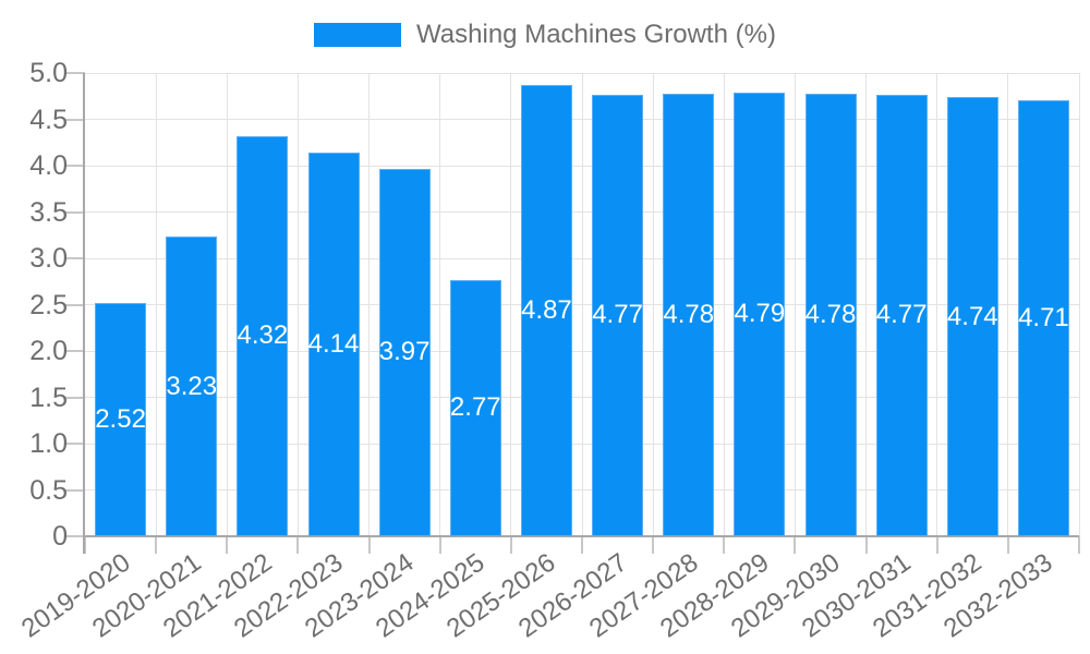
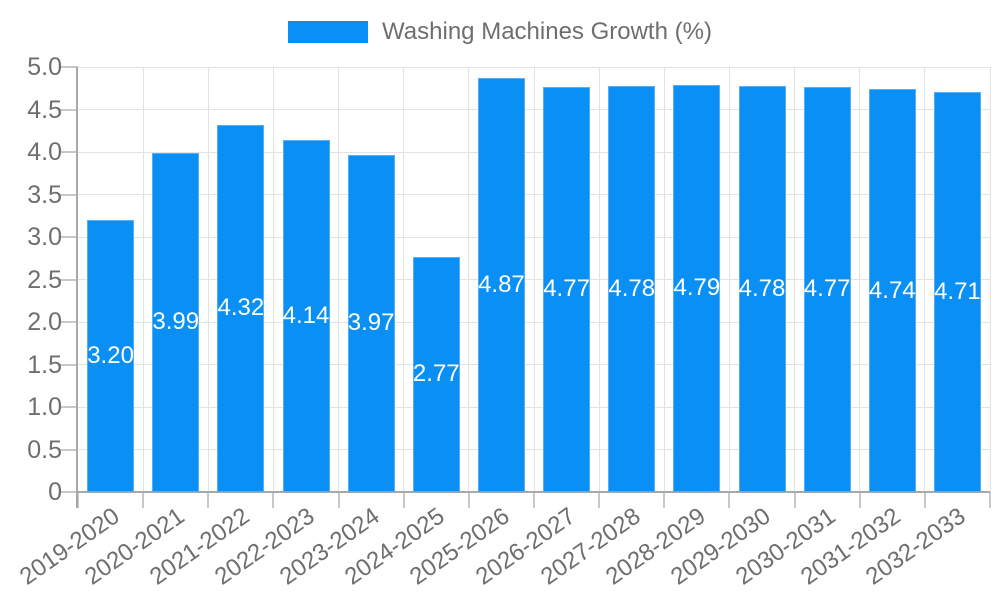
2019-2020: 2.52 -> 3.20
2020-2021: 3.23 -> 3.99
